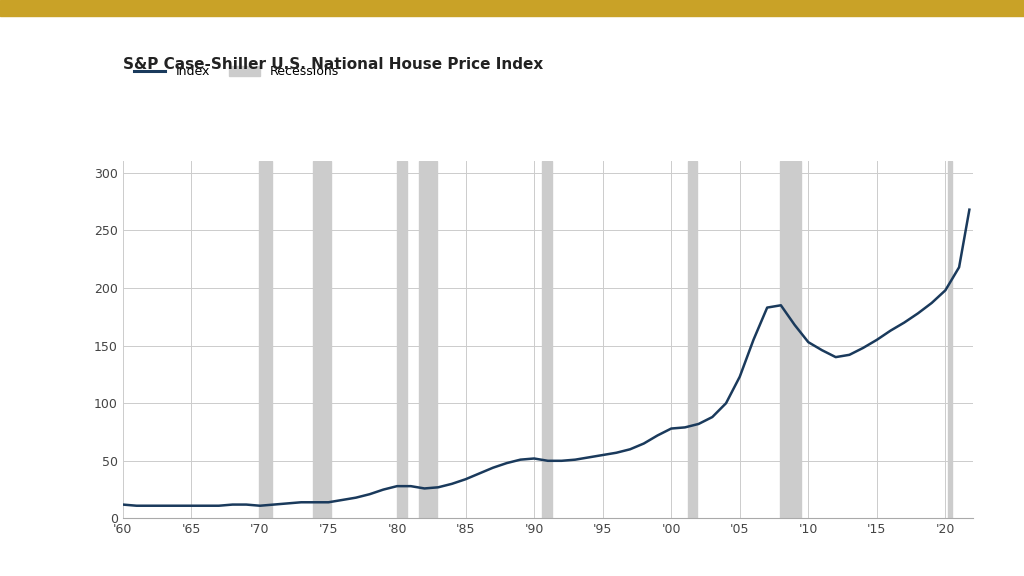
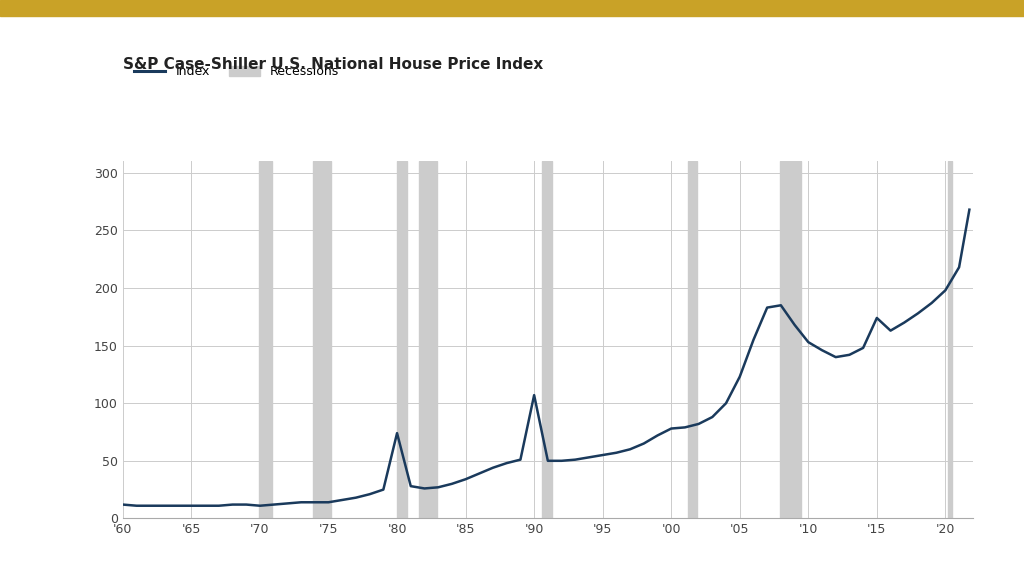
'80: 28 -> 74
'90: 52 -> 107
'15: 155 -> 174
